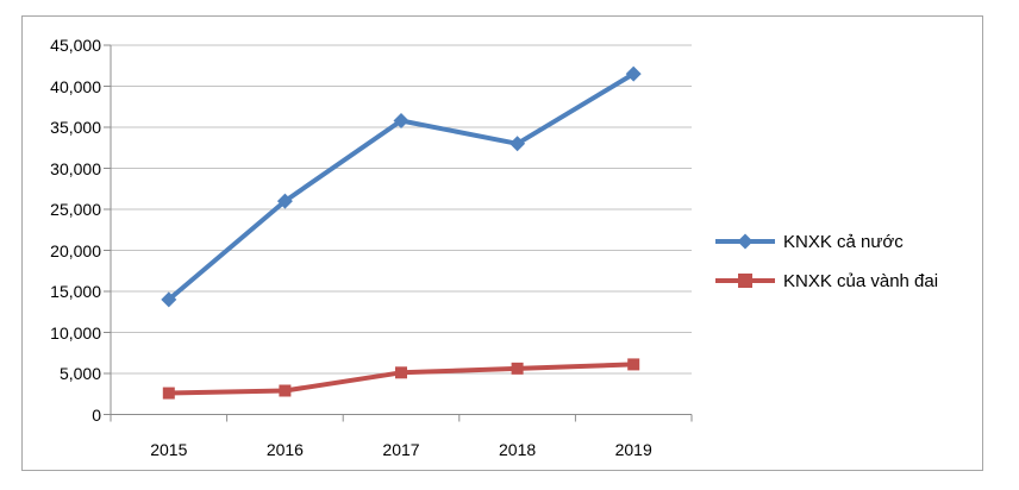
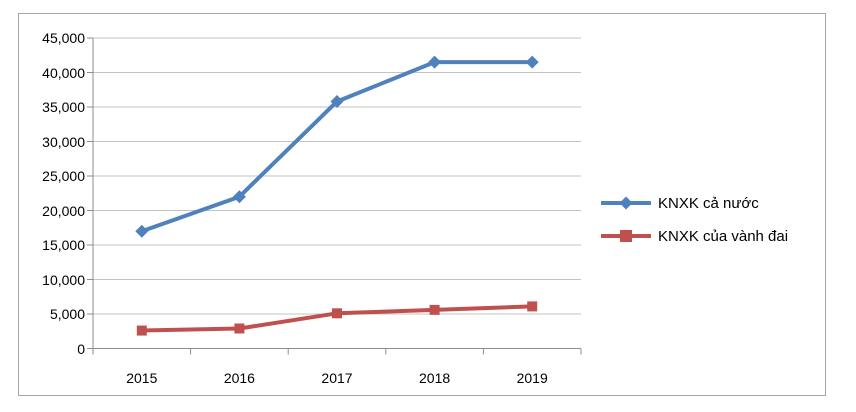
KNXK cả nước/2015: 14000 -> 17000
KNXK cả nước/2016: 26000 -> 22000
KNXK cả nước/2018: 33000 -> 42000
